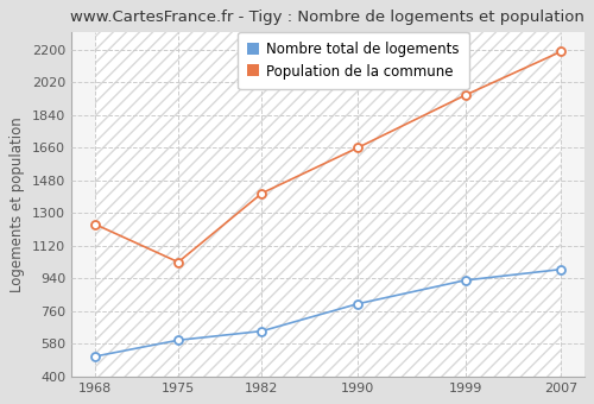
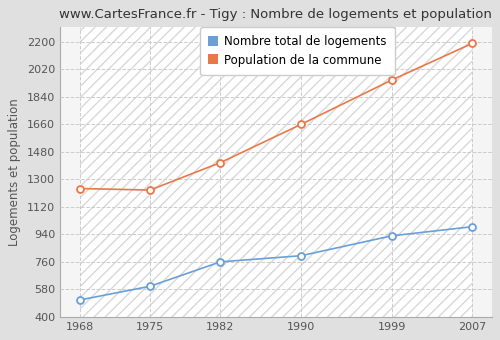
Population de la commune/1975: 1030 -> 1230
Nombre total de logements/1982: 650 -> 760
